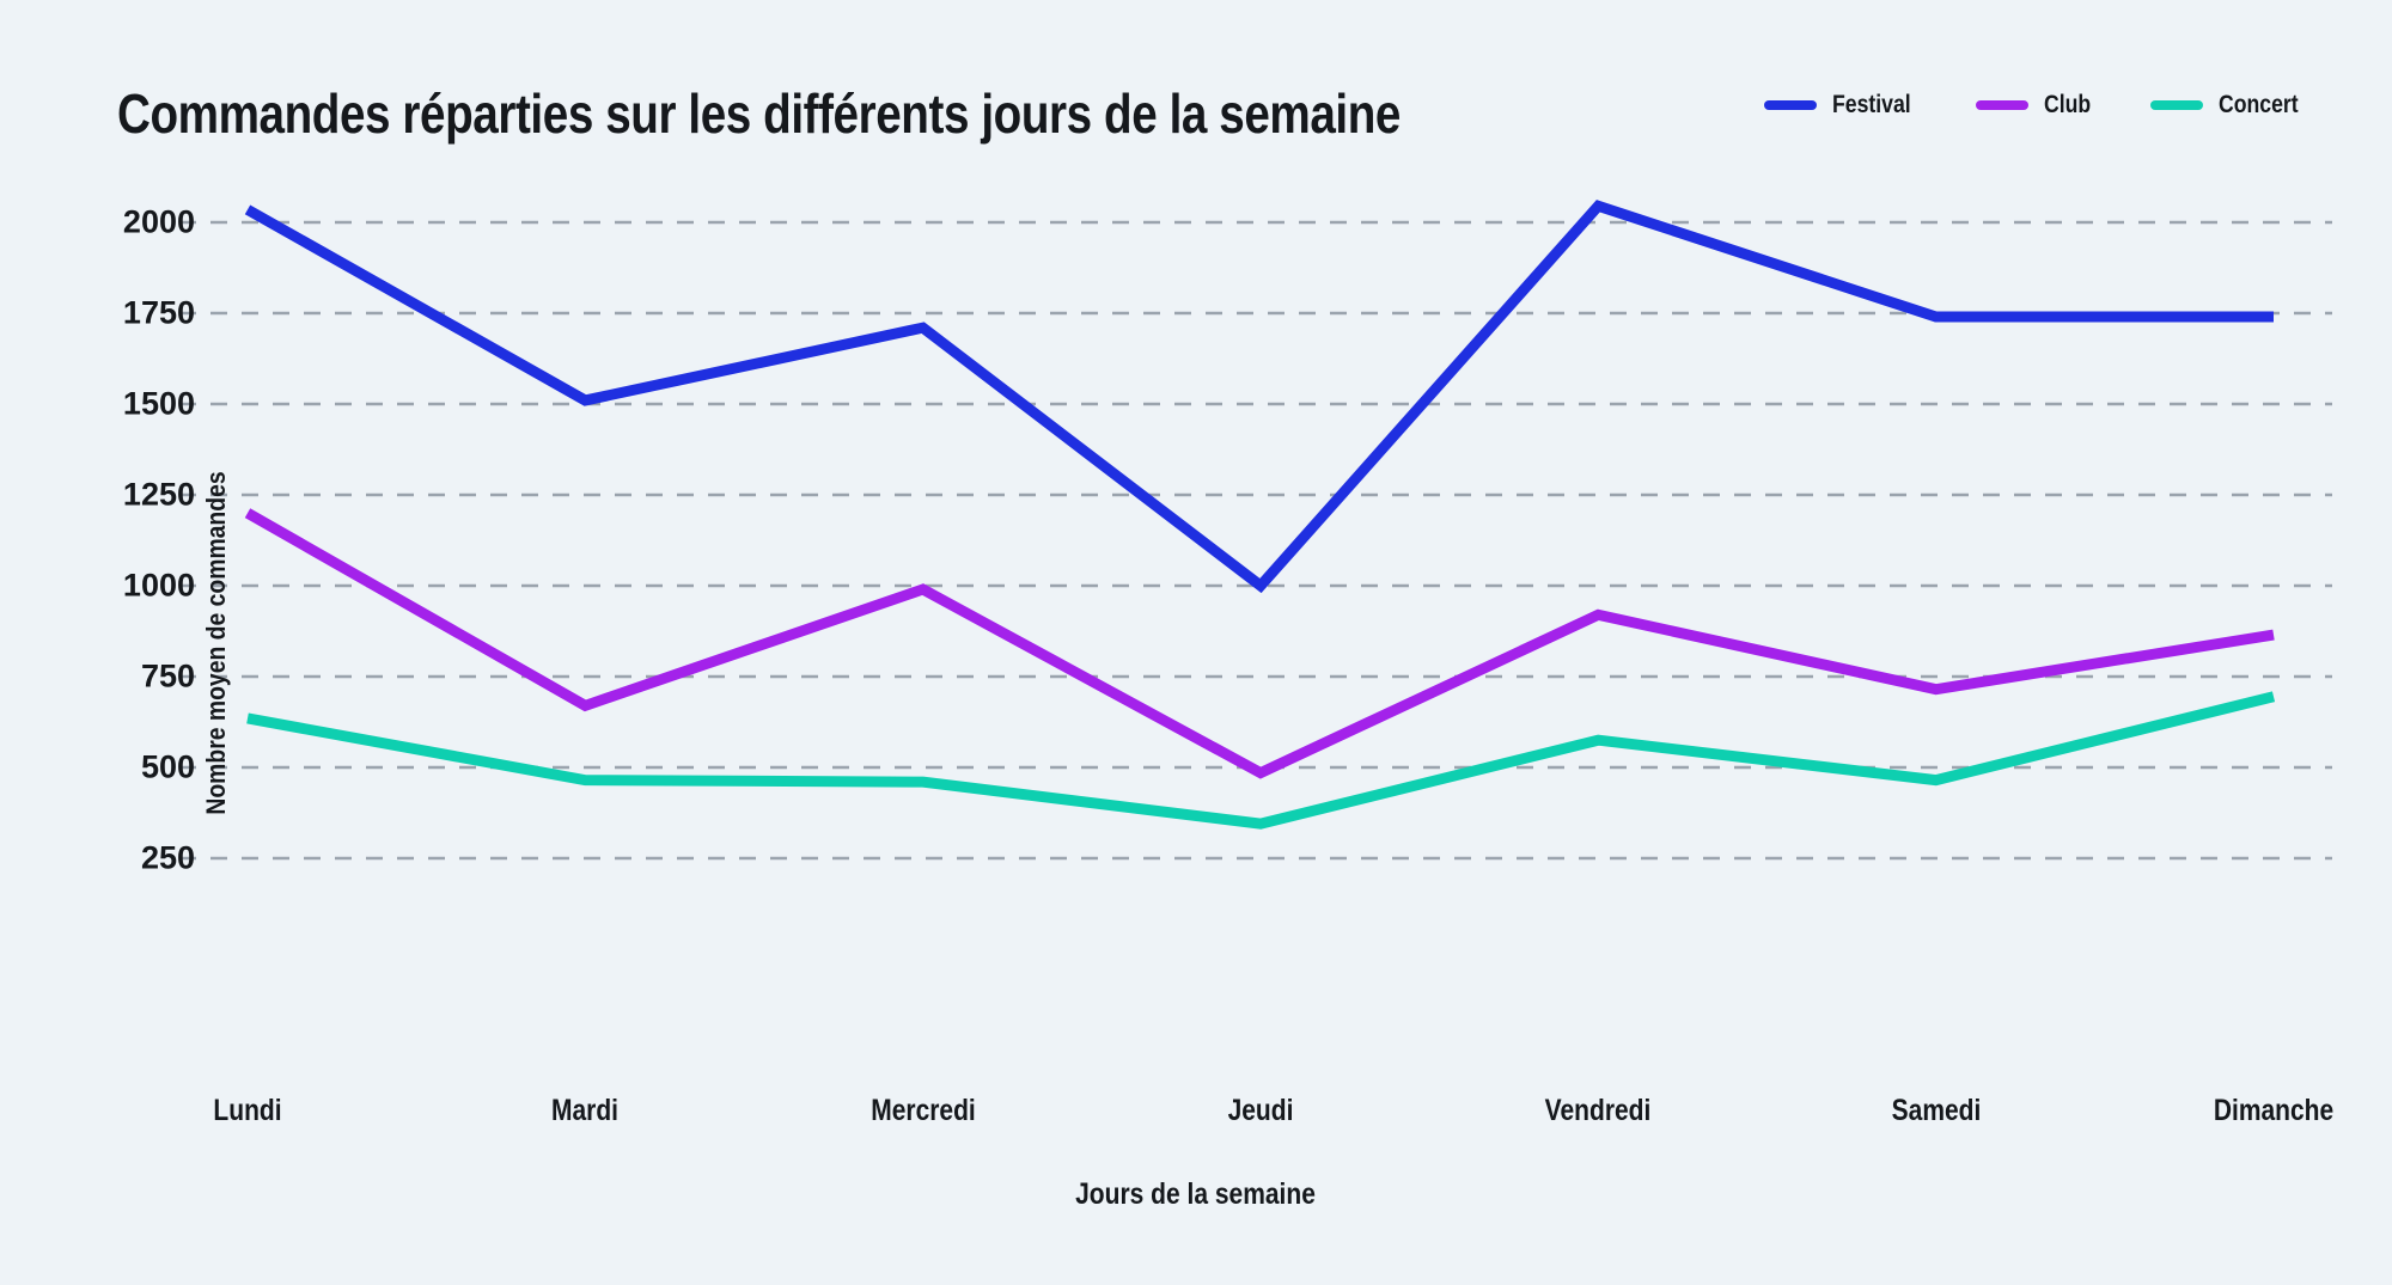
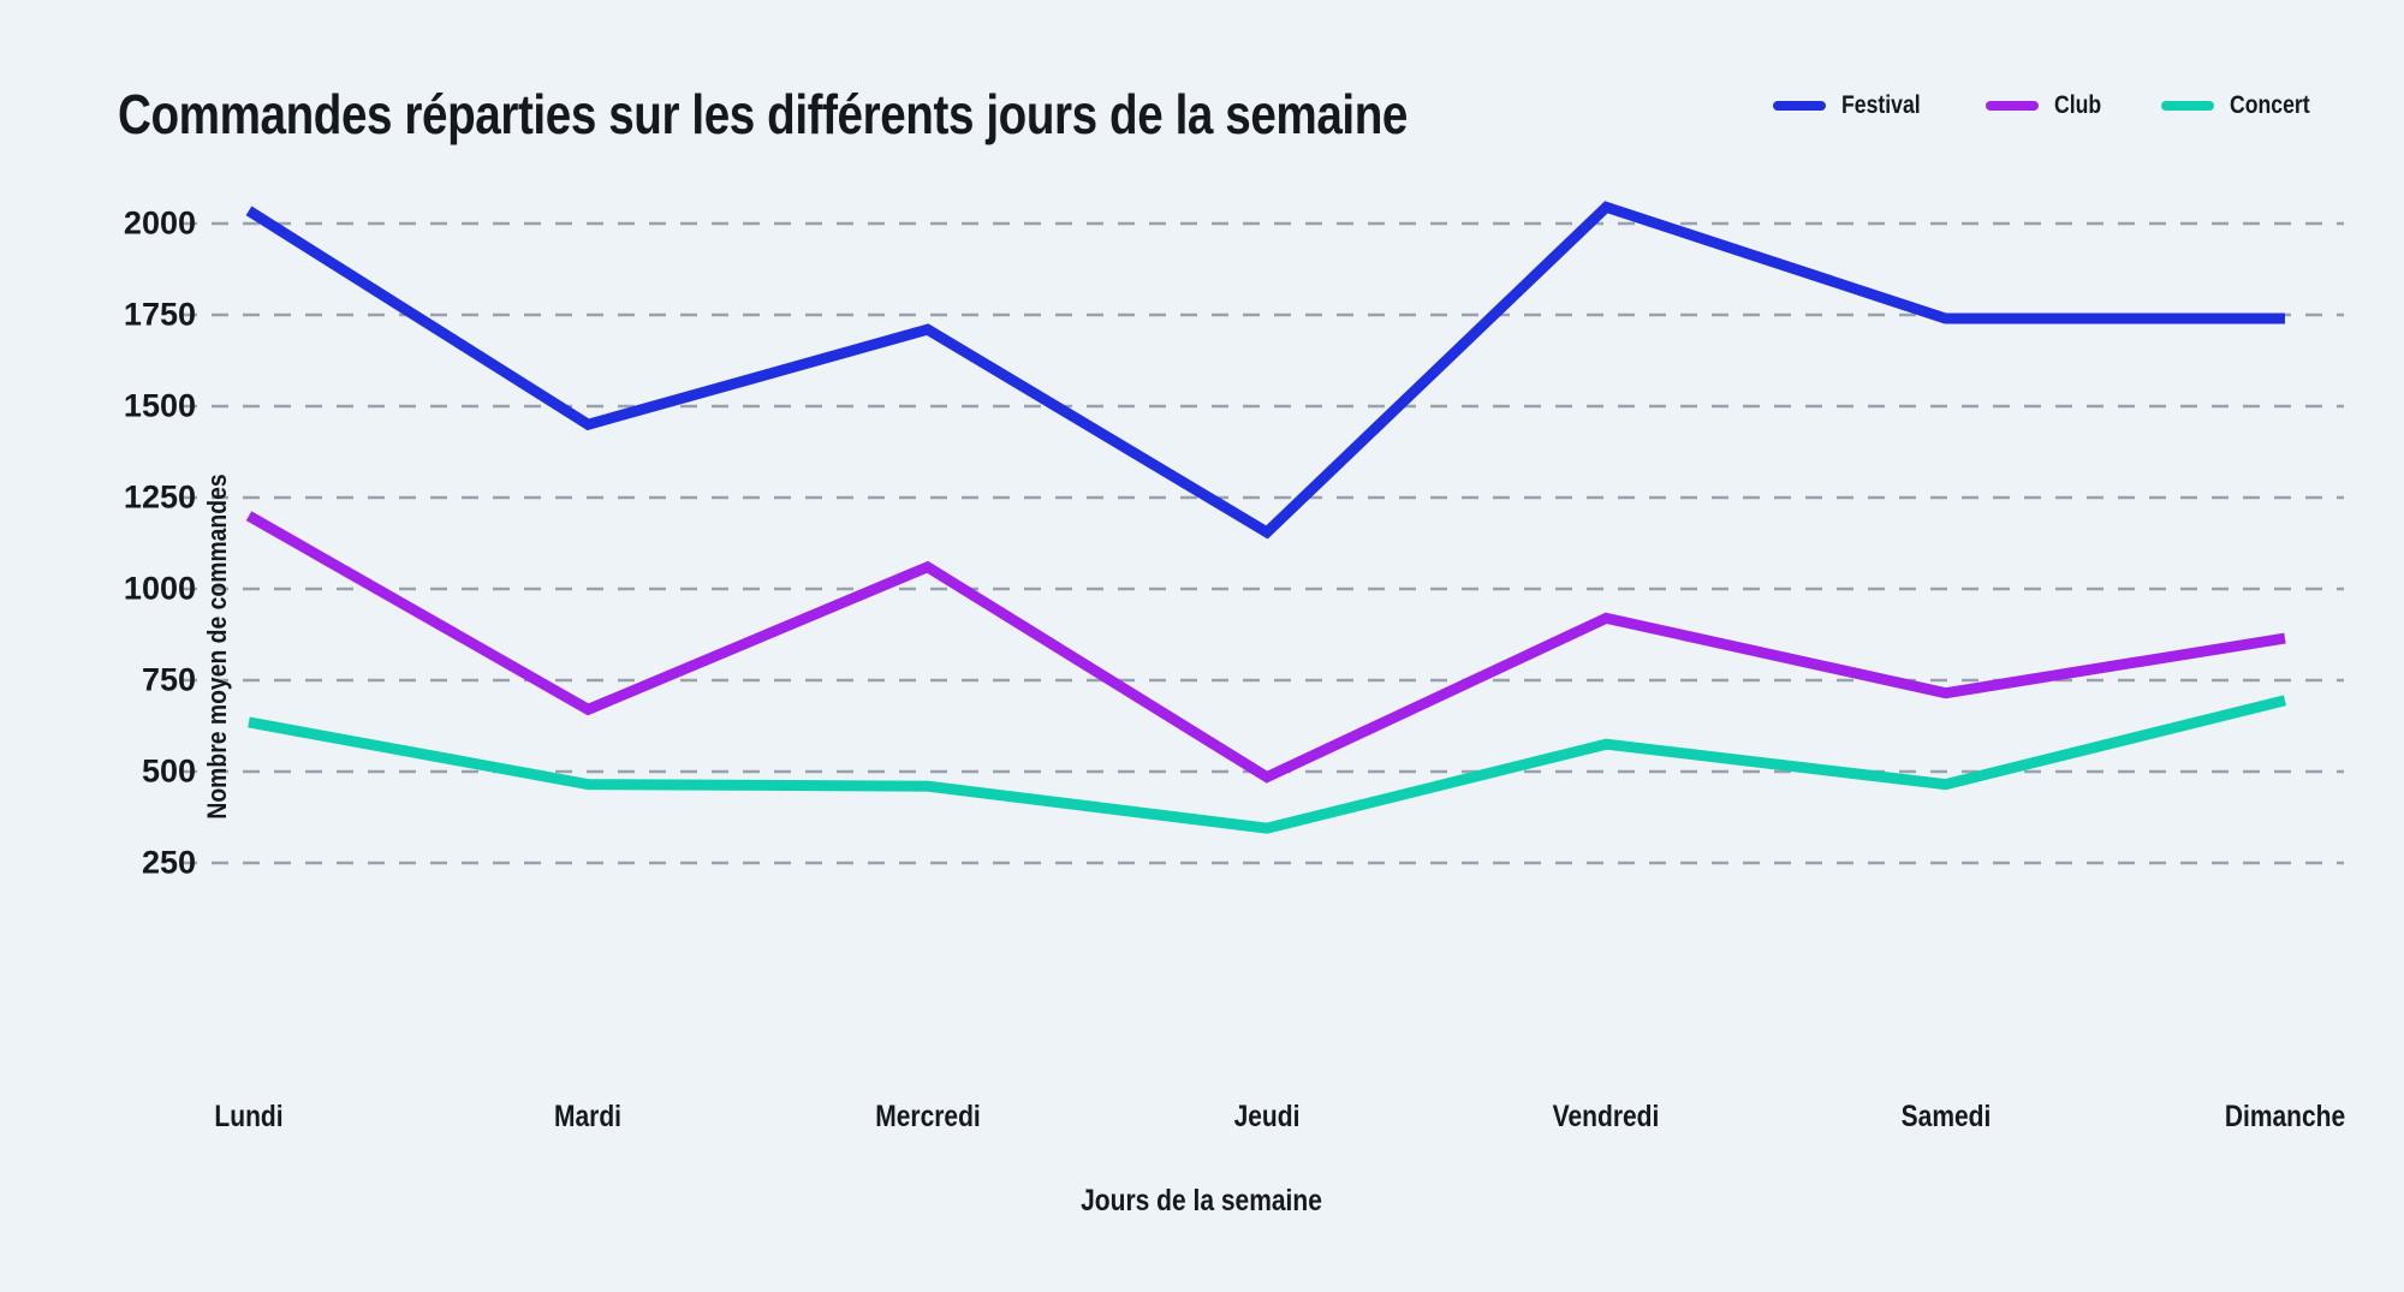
Festival/Mardi: 1510 -> 1450
Club/Mercredi: 990 -> 1060
Festival/Jeudi: 1000 -> 1160
